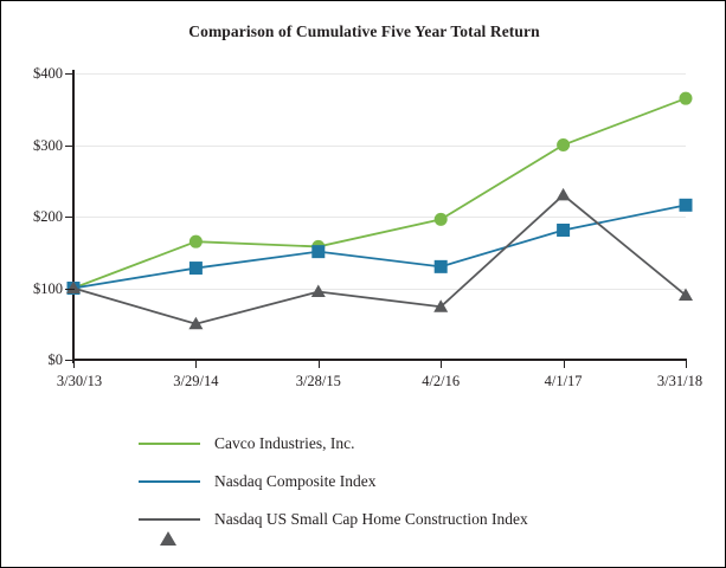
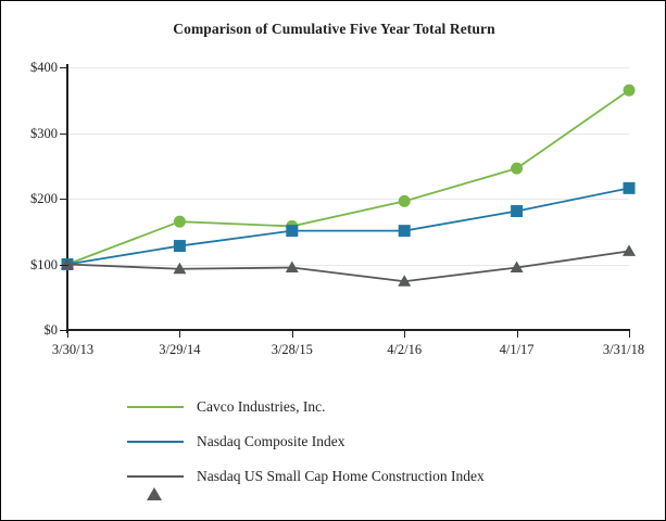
Nasdaq US Small Cap Home Construction Index/3/29/14: $50 -> $90
Nasdaq Composite Index/4/2/16: $130 -> $150
Cavco Industries, Inc./4/1/17: $300 -> $250
Nasdaq US Small Cap Home Construction Index/4/1/17: $230 -> $100
Nasdaq US Small Cap Home Construction Index/3/31/18: $90 -> $120
